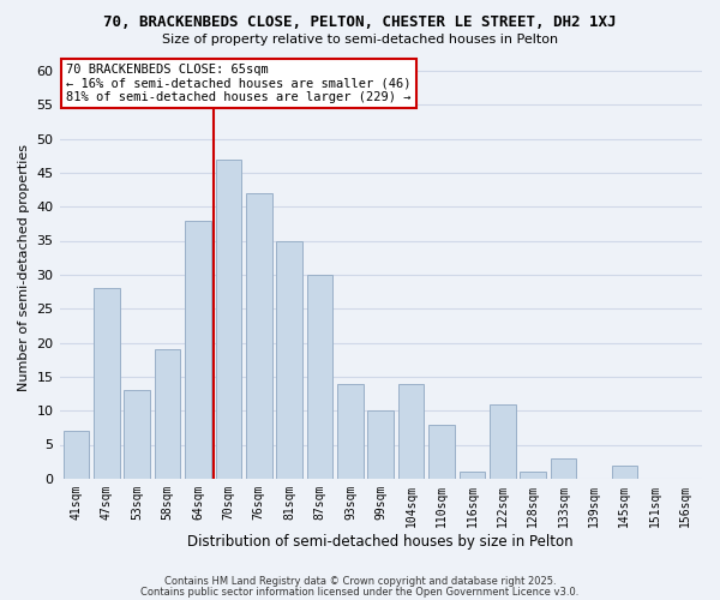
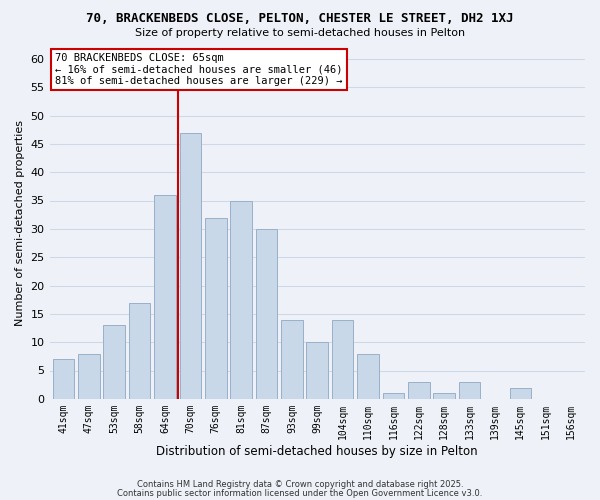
47sqm: 28 -> 8
58sqm: 19 -> 17
64sqm: 38 -> 36
76sqm: 42 -> 32
122sqm: 11 -> 3
